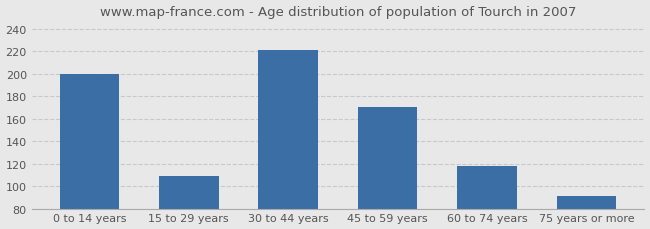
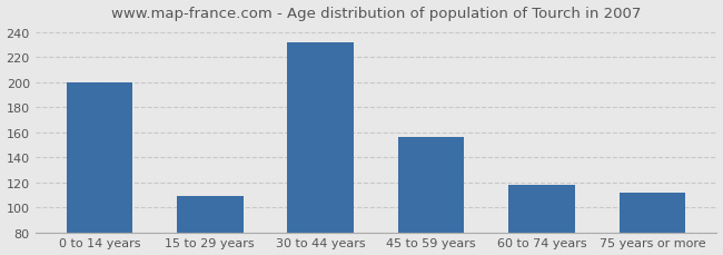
30 to 44 years: 221 -> 232
45 to 59 years: 170 -> 156
75 years or more: 91 -> 112
